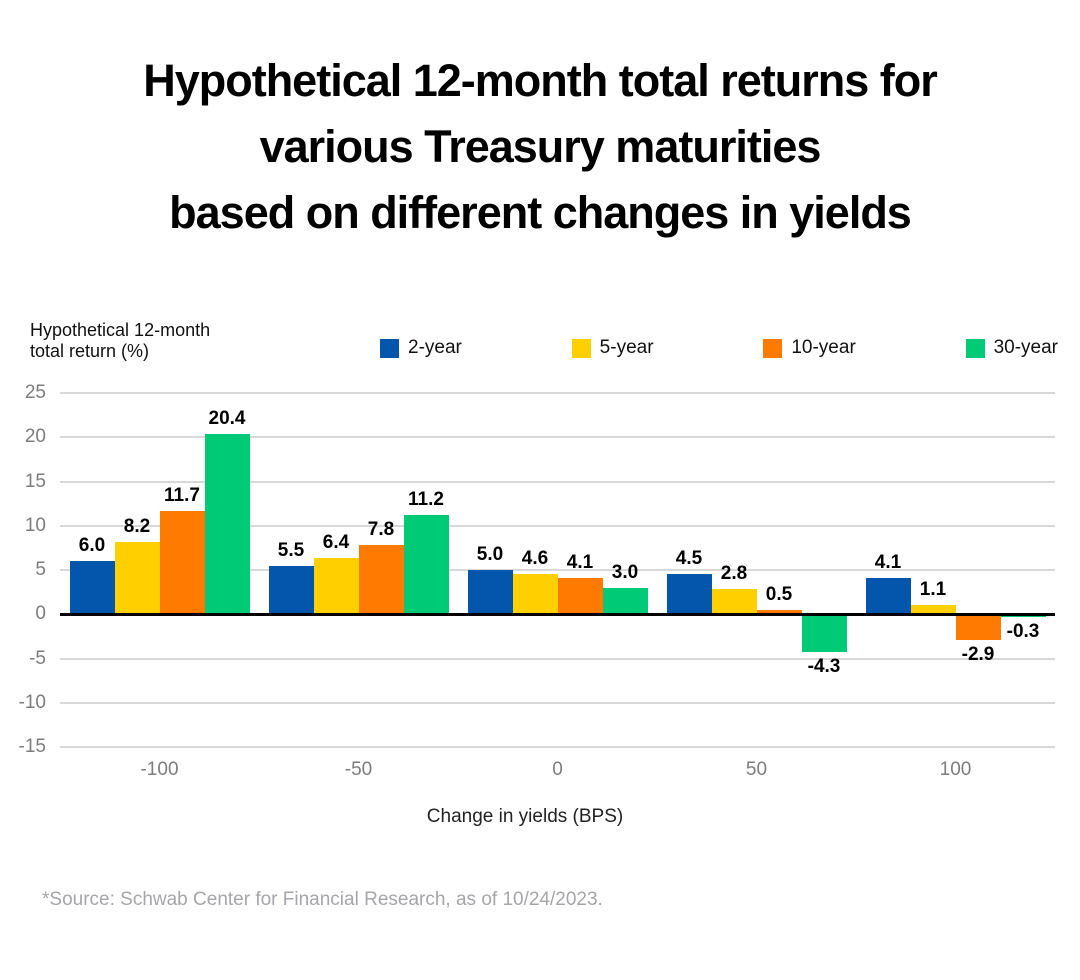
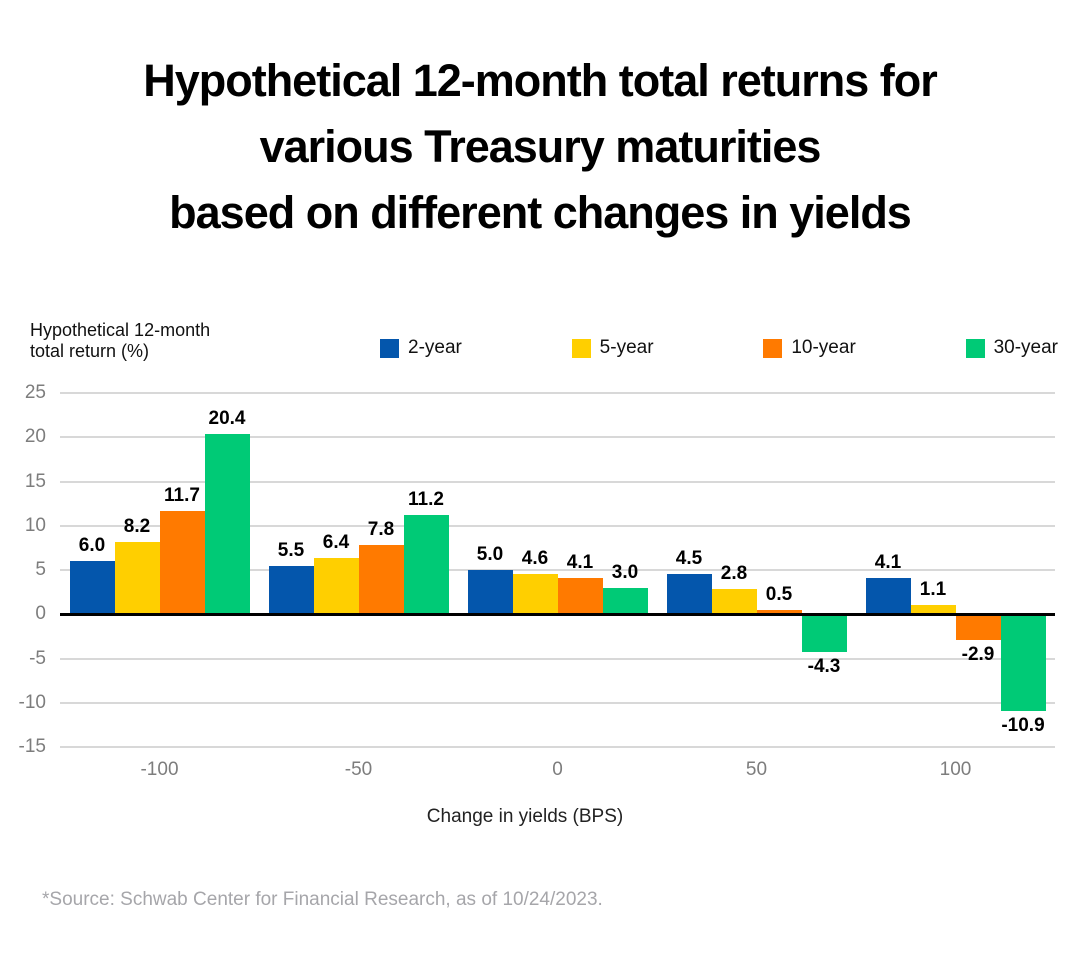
30-year/100: -0.3 -> -10.9
